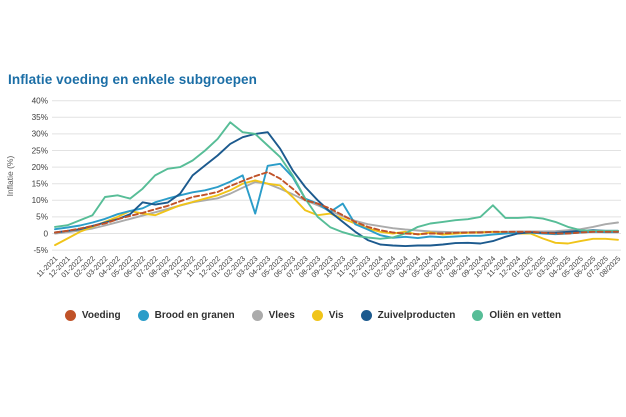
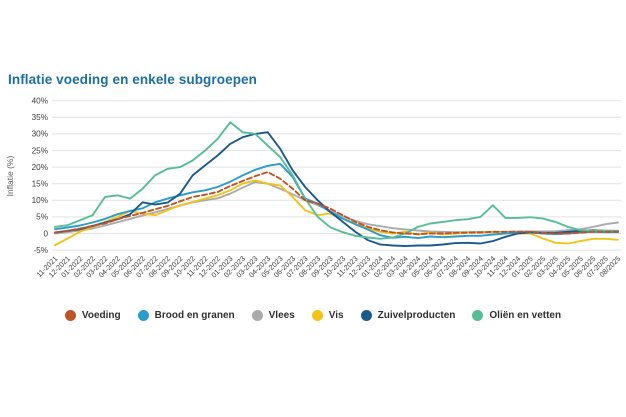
Brood en granen/03-2023: 6% -> 19%
Brood en granen/10-2023: 9% -> 4%
